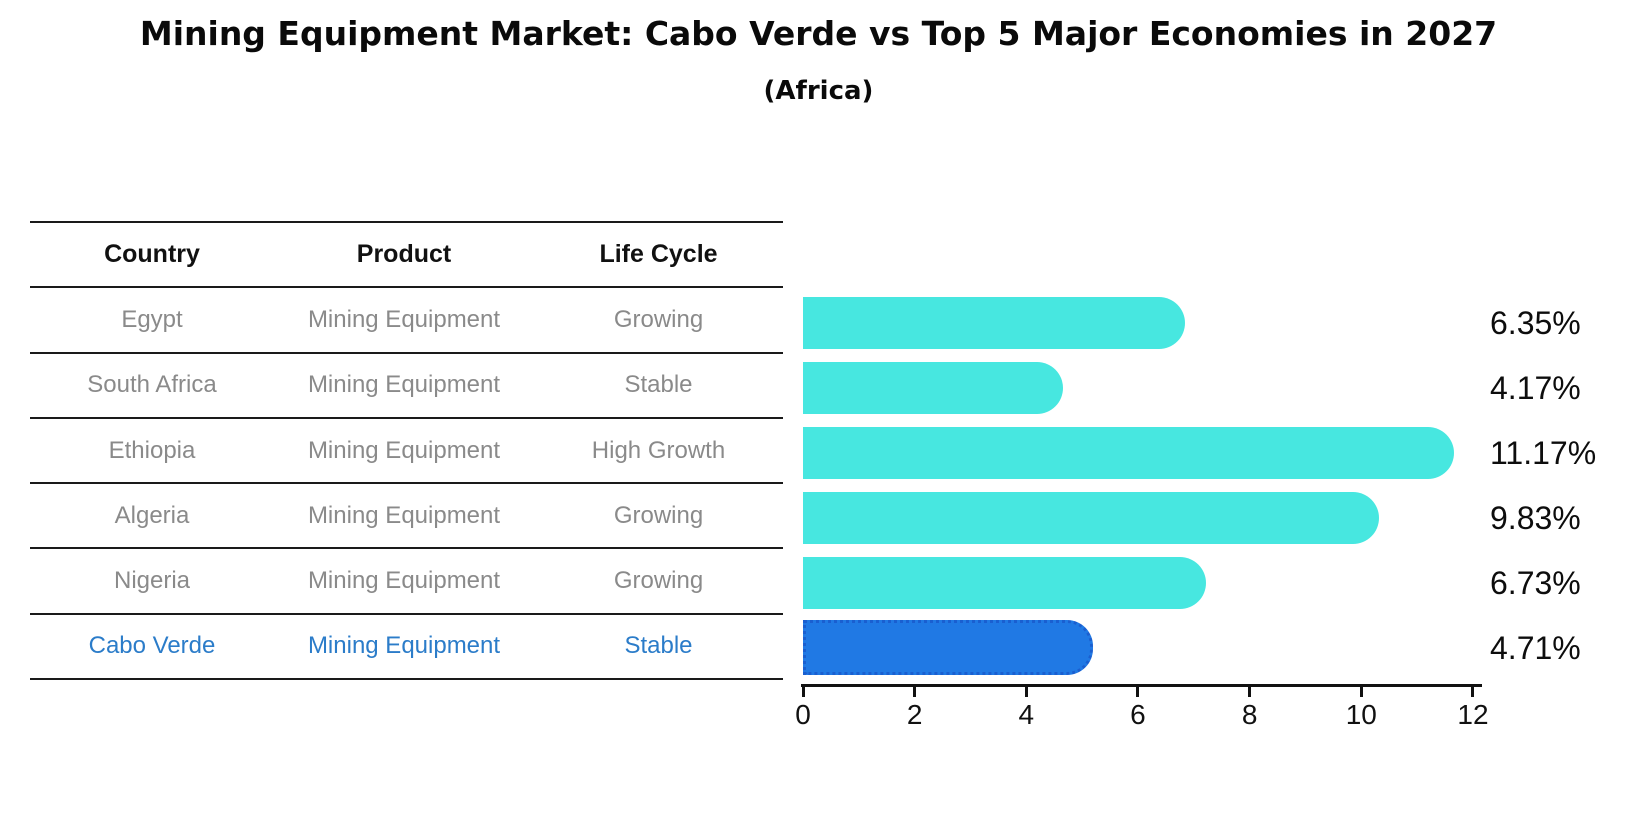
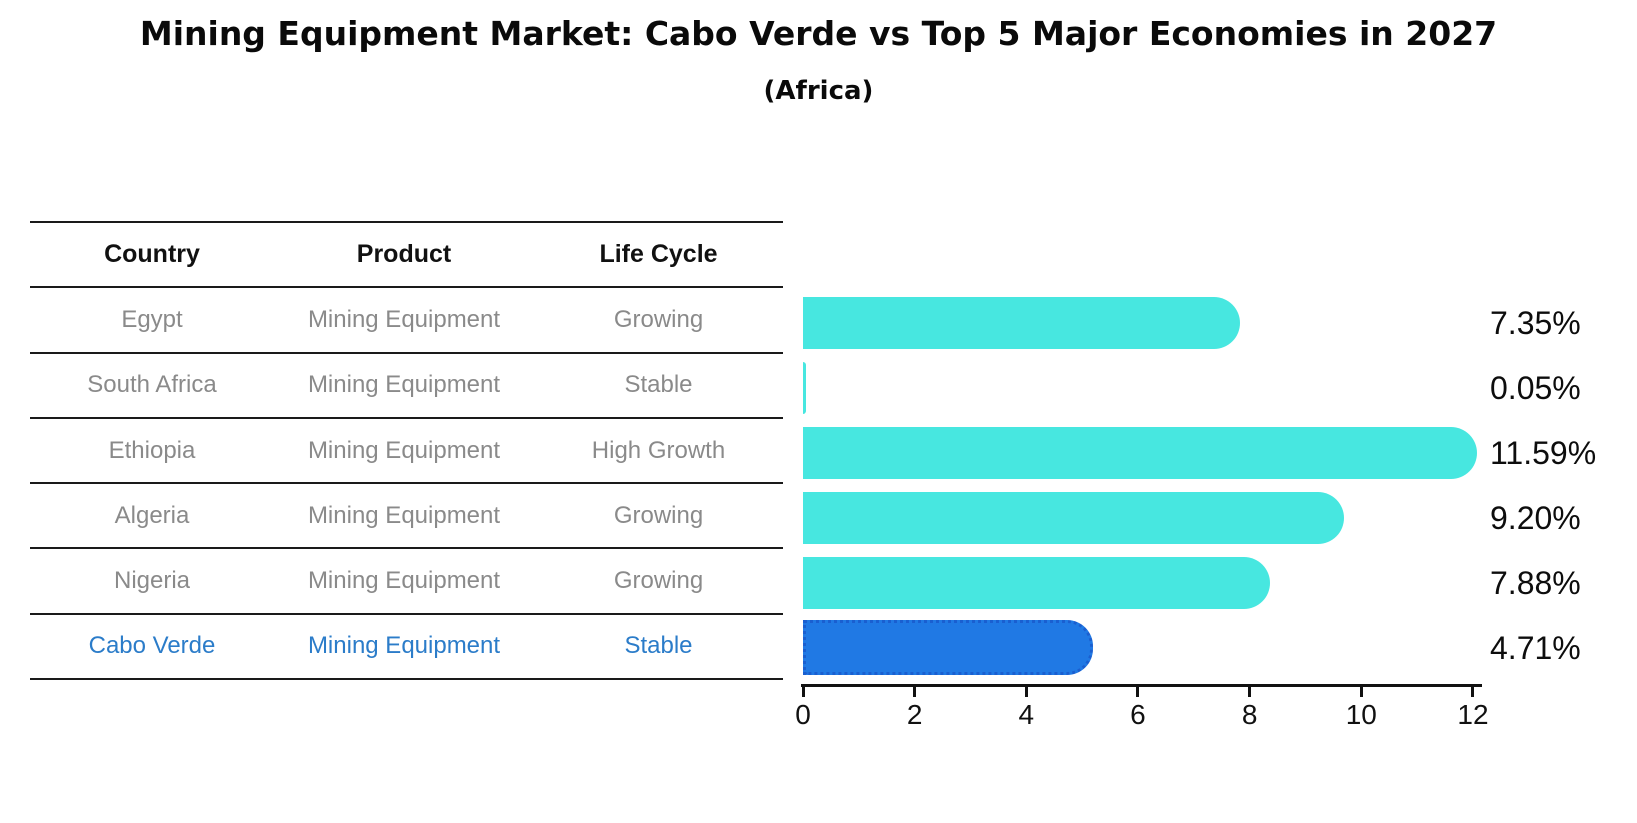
Egypt: 6.35% -> 7.35%
South Africa: 4.17% -> 0.05%
Ethiopia: 11.17% -> 11.59%
Algeria: 9.83% -> 9.20%
Nigeria: 6.73% -> 7.88%
